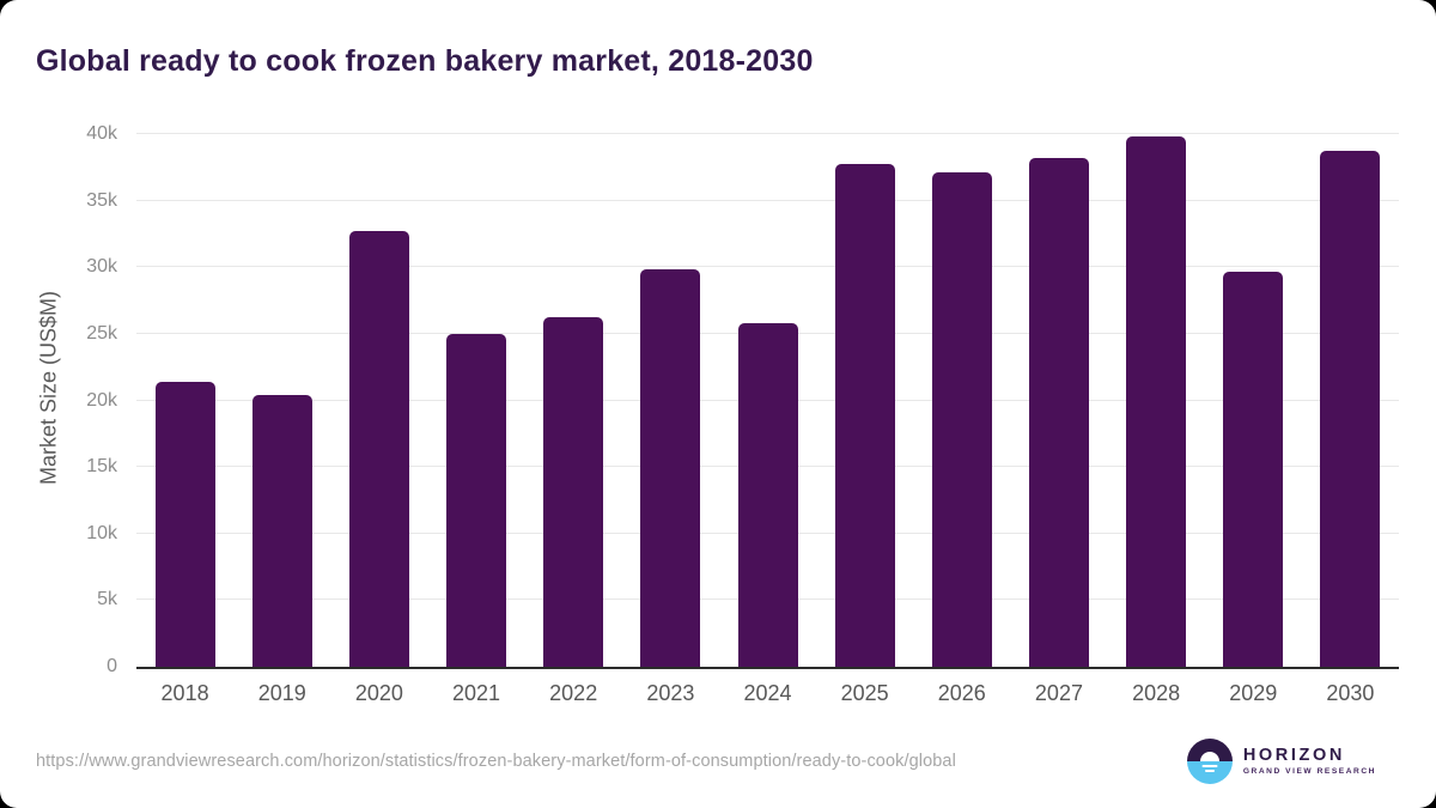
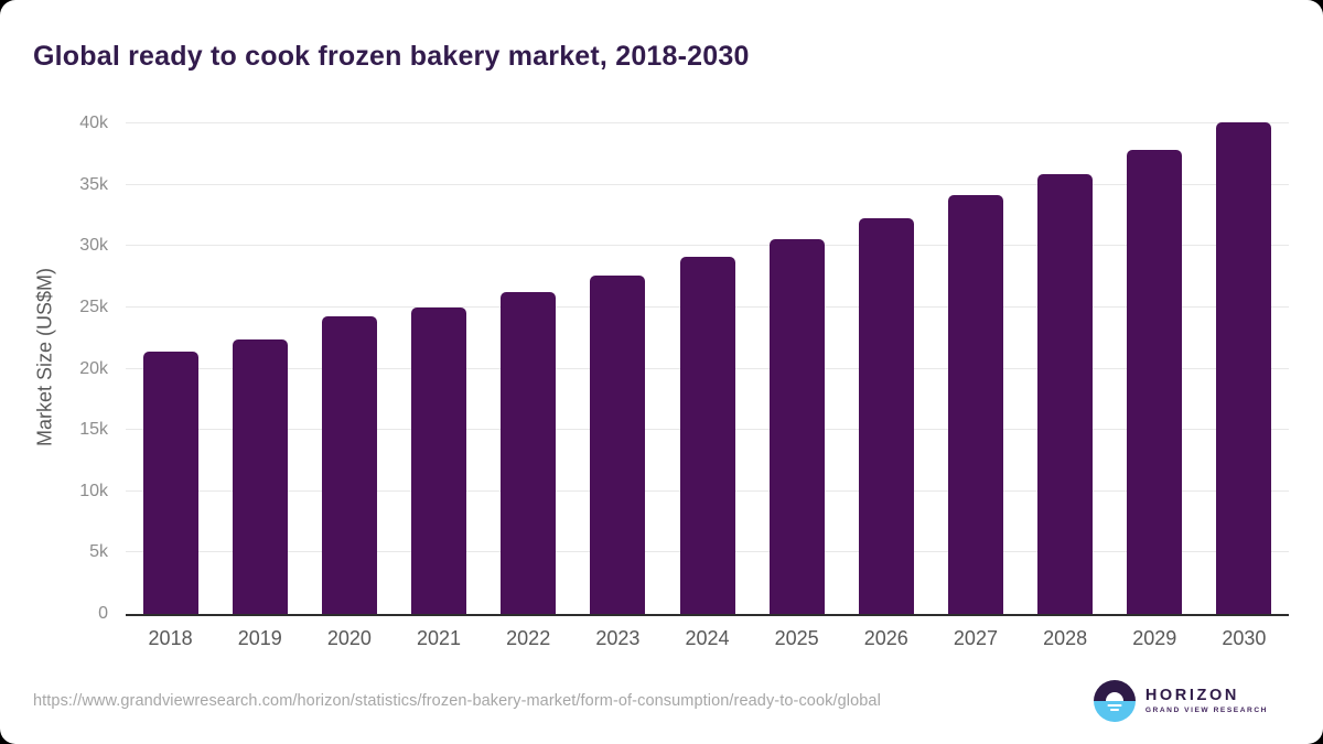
2019: 20.4k -> 22.4k
2020: 32.7k -> 24.3k
2023: 29.9k -> 27.6k
2024: 25.8k -> 29.1k
2025: 37.8k -> 30.6k
2026: 37.1k -> 32.3k
2027: 38.2k -> 34.2k
2028: 39.8k -> 35.9k
2029: 29.7k -> 37.9k
2030: 38.8k -> 40.1k
